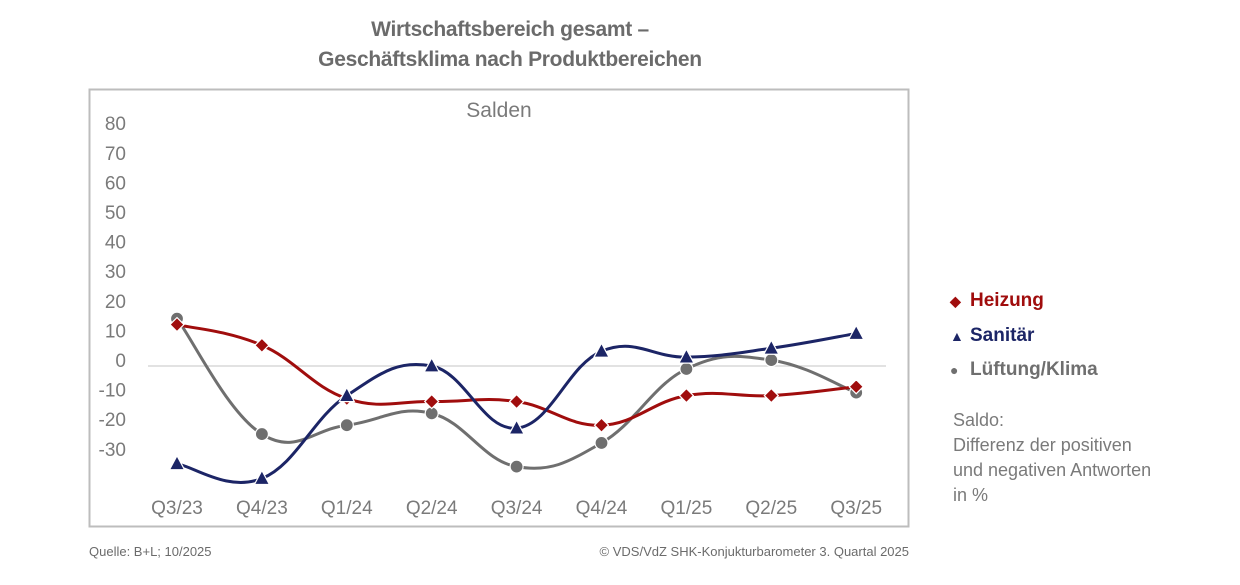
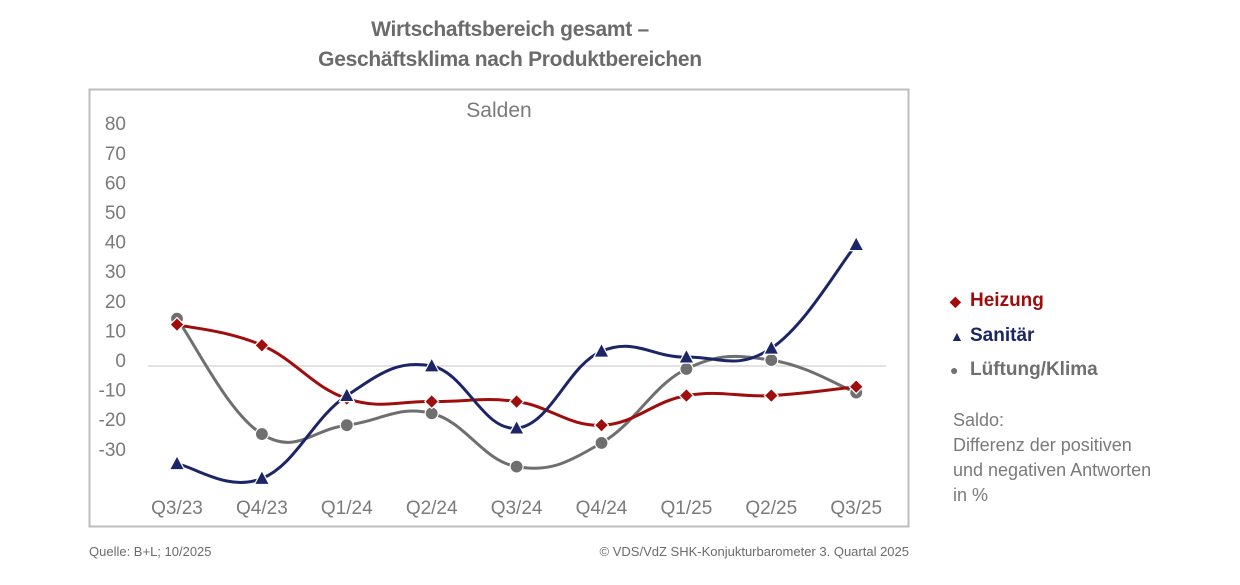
Sanitär/Q3/25: 11 -> 41
